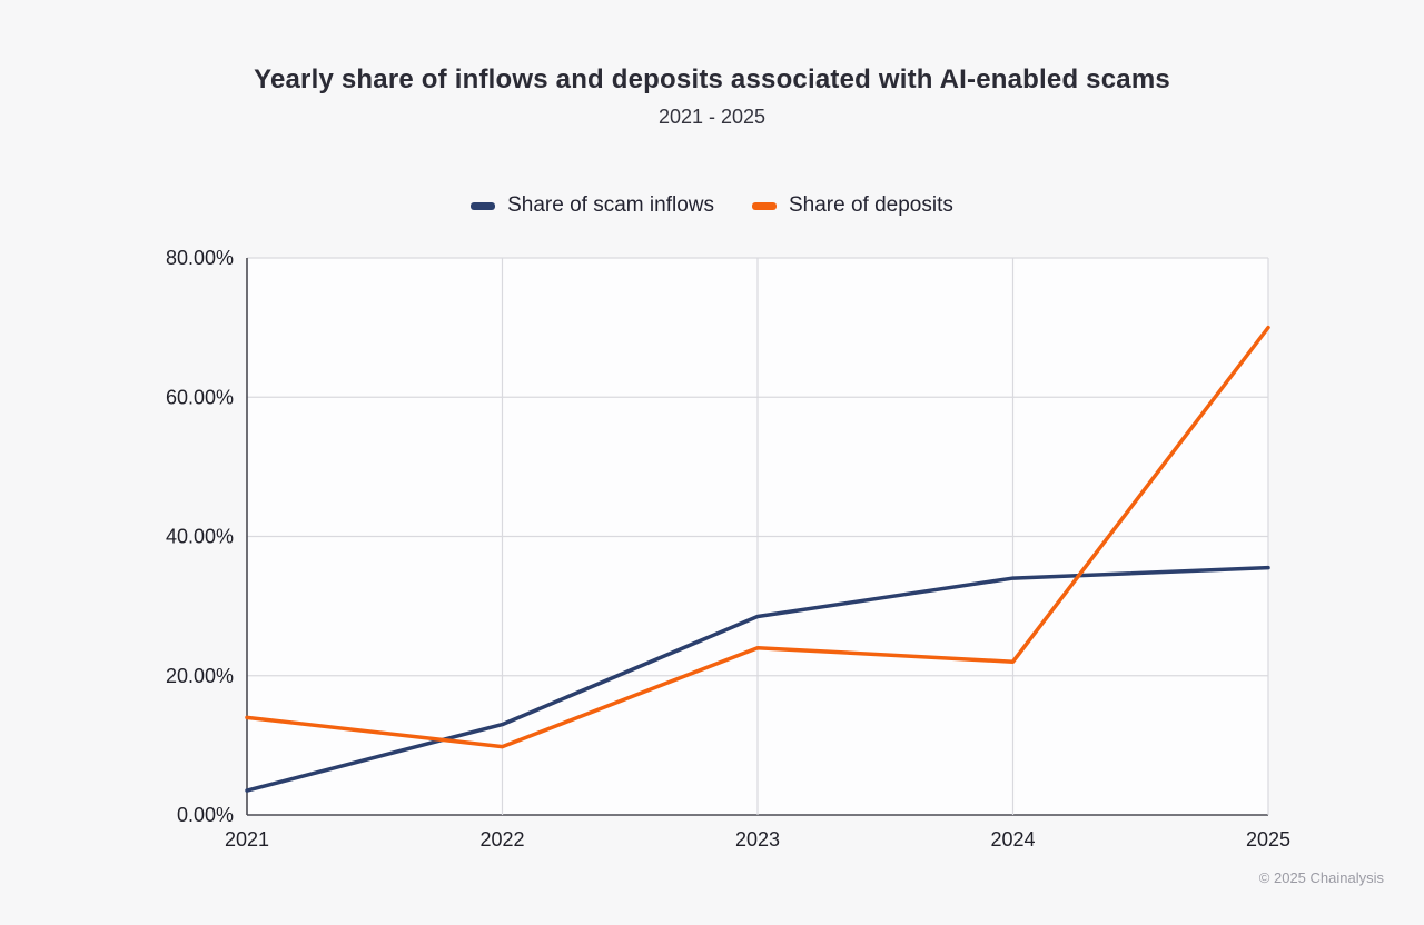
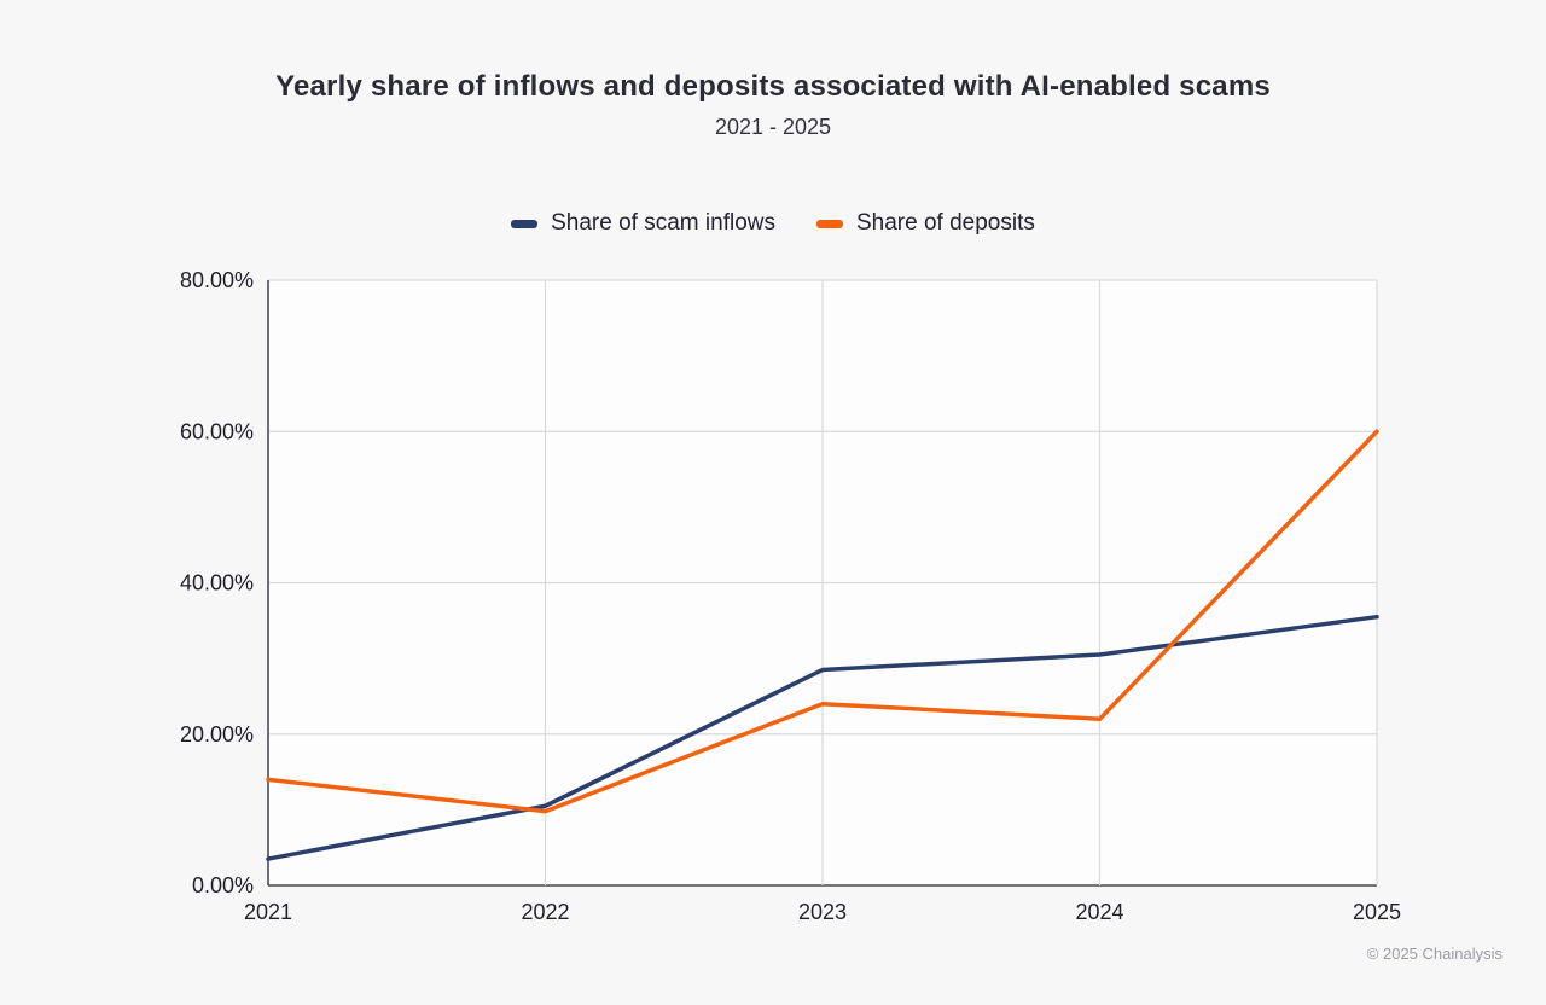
Share of scam inflows/2022: 13% -> 10%
Share of scam inflows/2024: 34% -> 30%
Share of deposits/2025: 70% -> 60%
